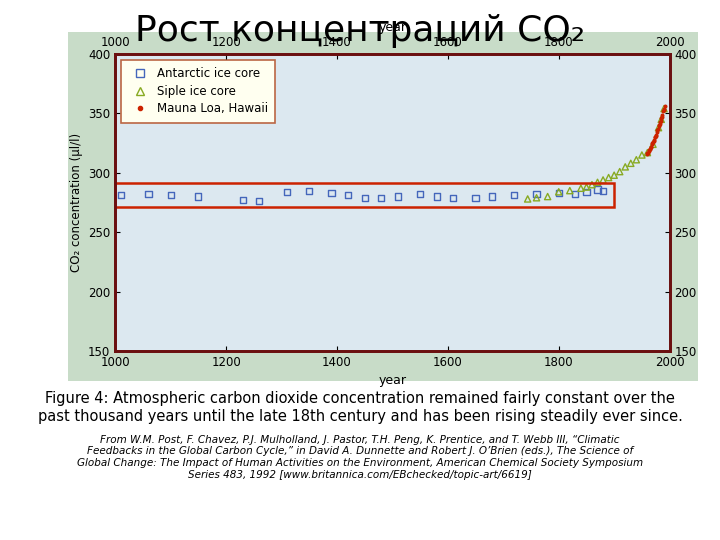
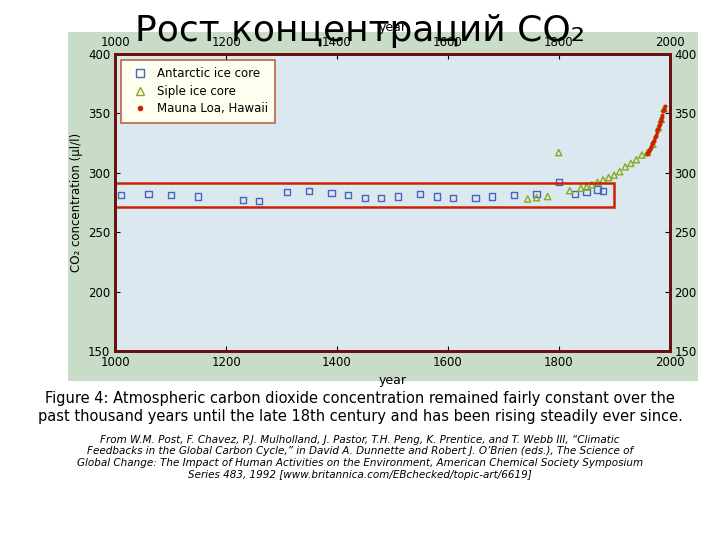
Antarctic ice core/1800: 283 -> 292
Siple ice core/1800: 284 -> 317
